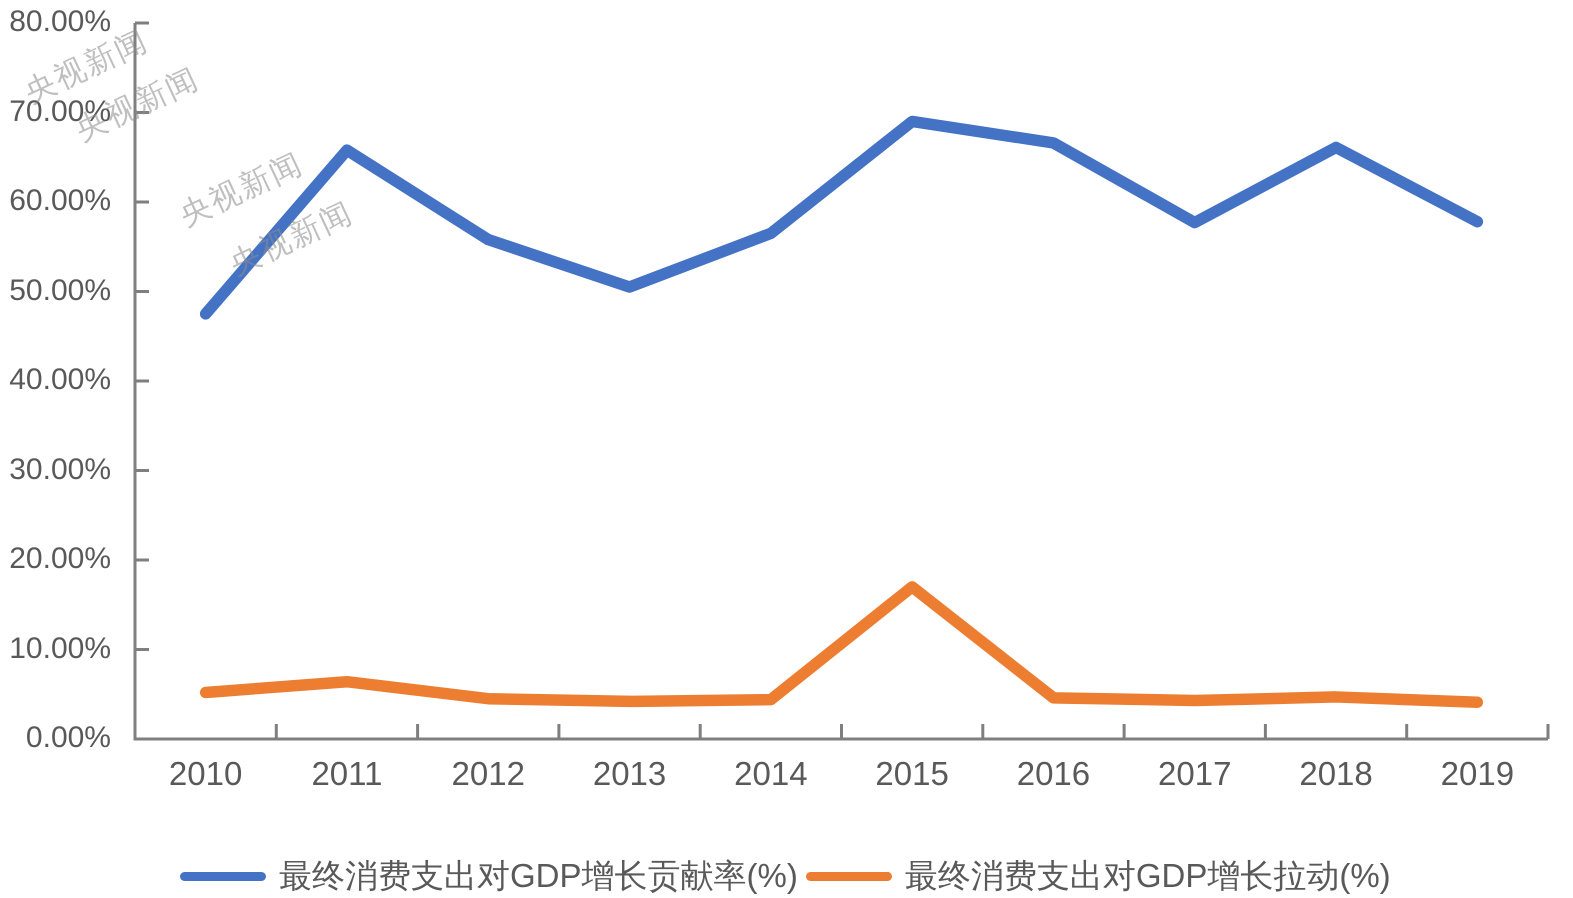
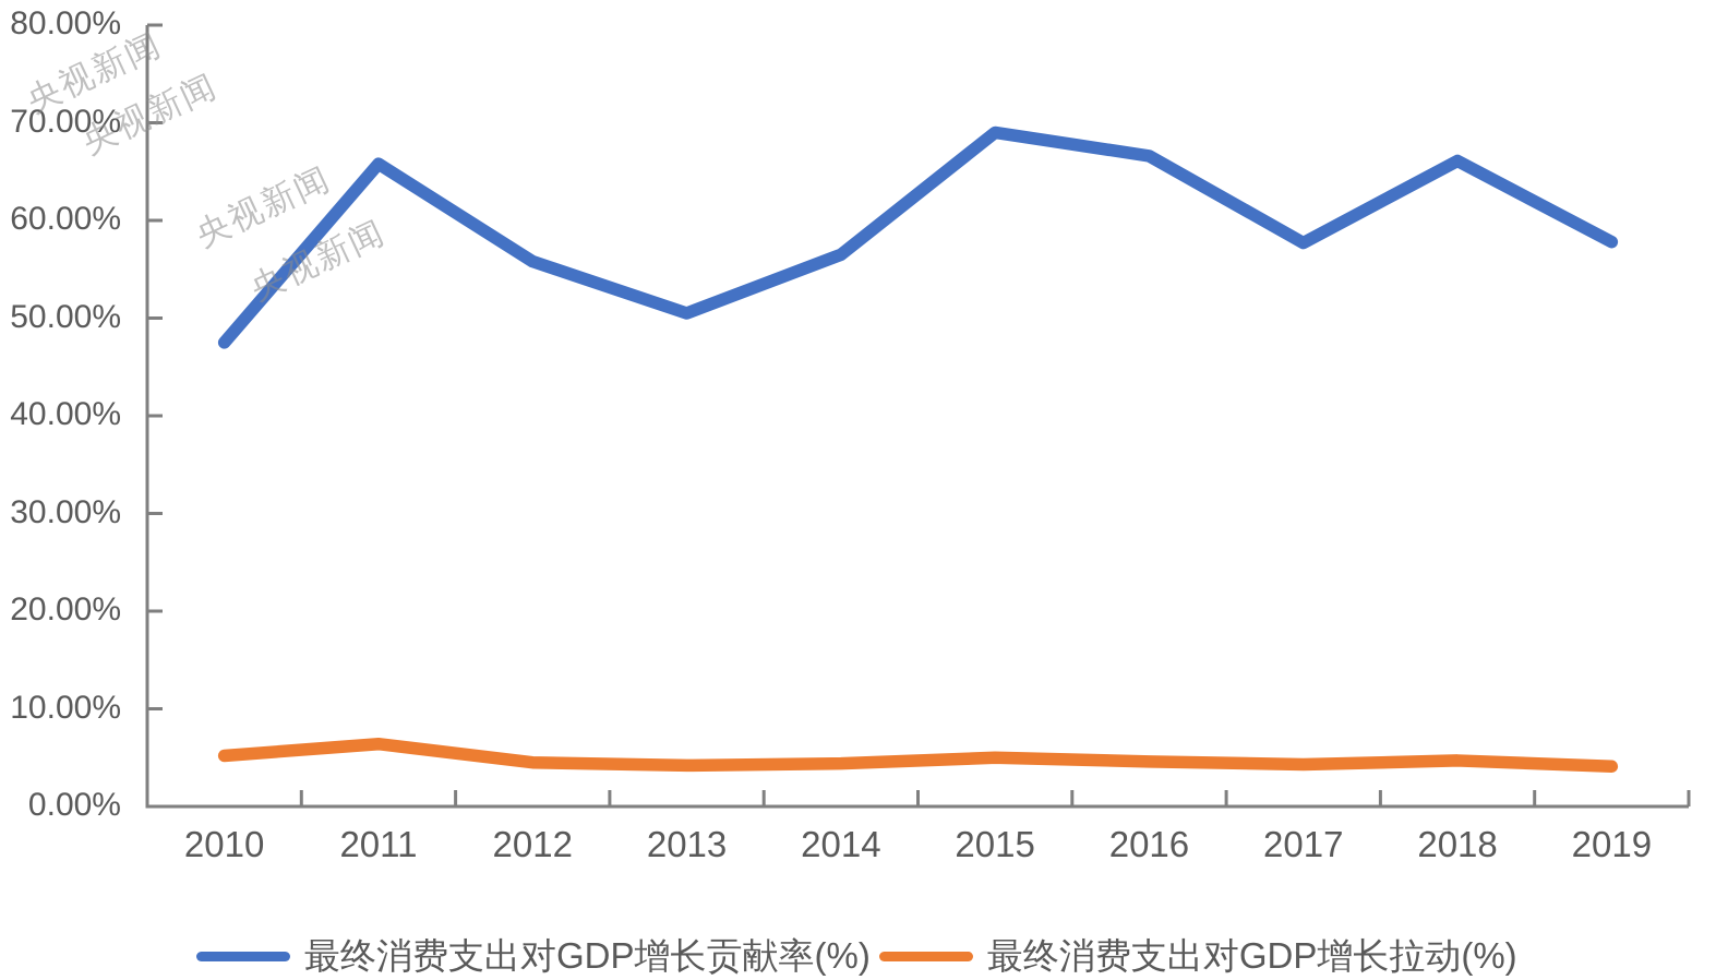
最终消费支出对GDP增长拉动(%)/2015: 17% -> 5%
